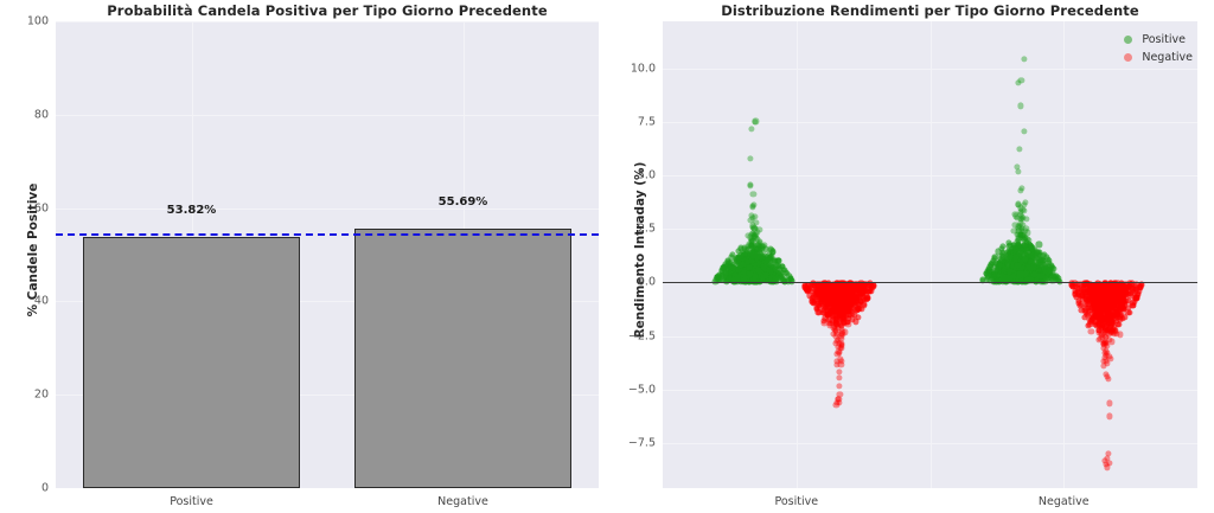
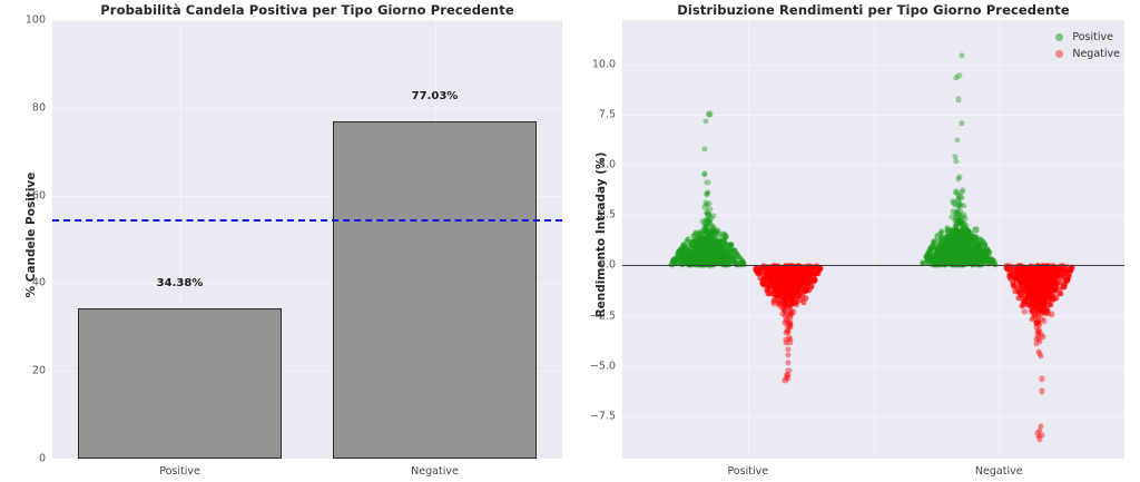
Probabilità Candela Positiva per Tipo Giorno Precedente/Positive: 53.82% -> 34.38%
Probabilità Candela Positiva per Tipo Giorno Precedente/Negative: 55.69% -> 77.03%
